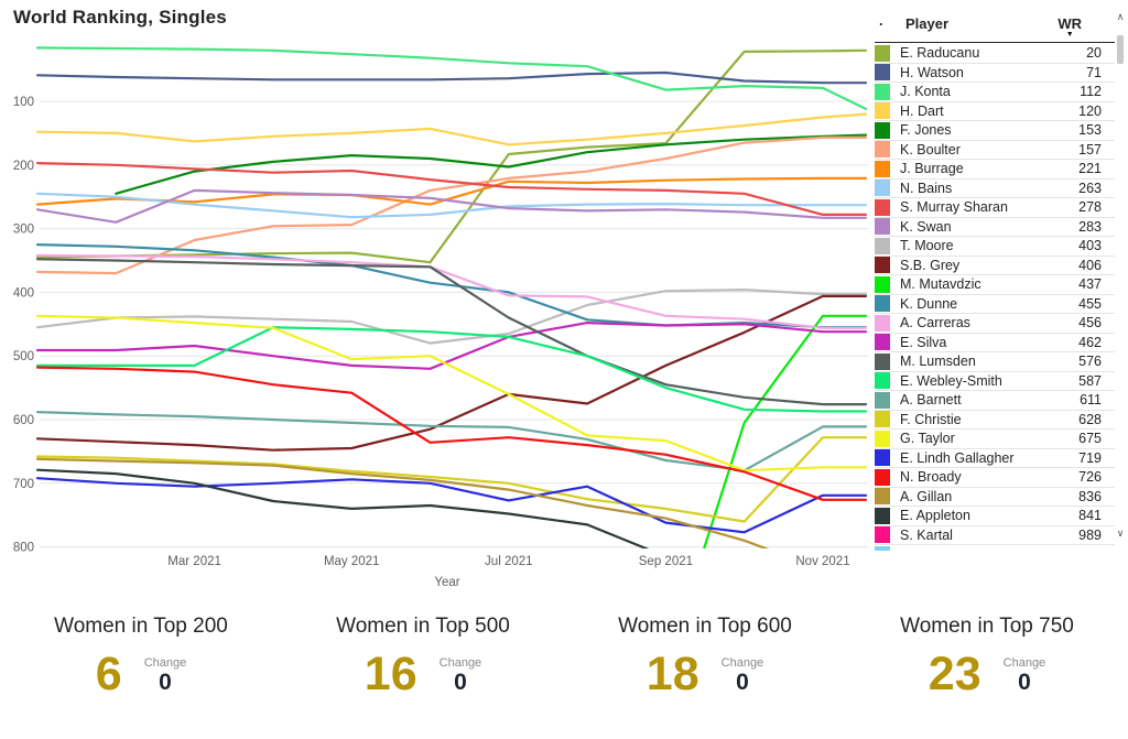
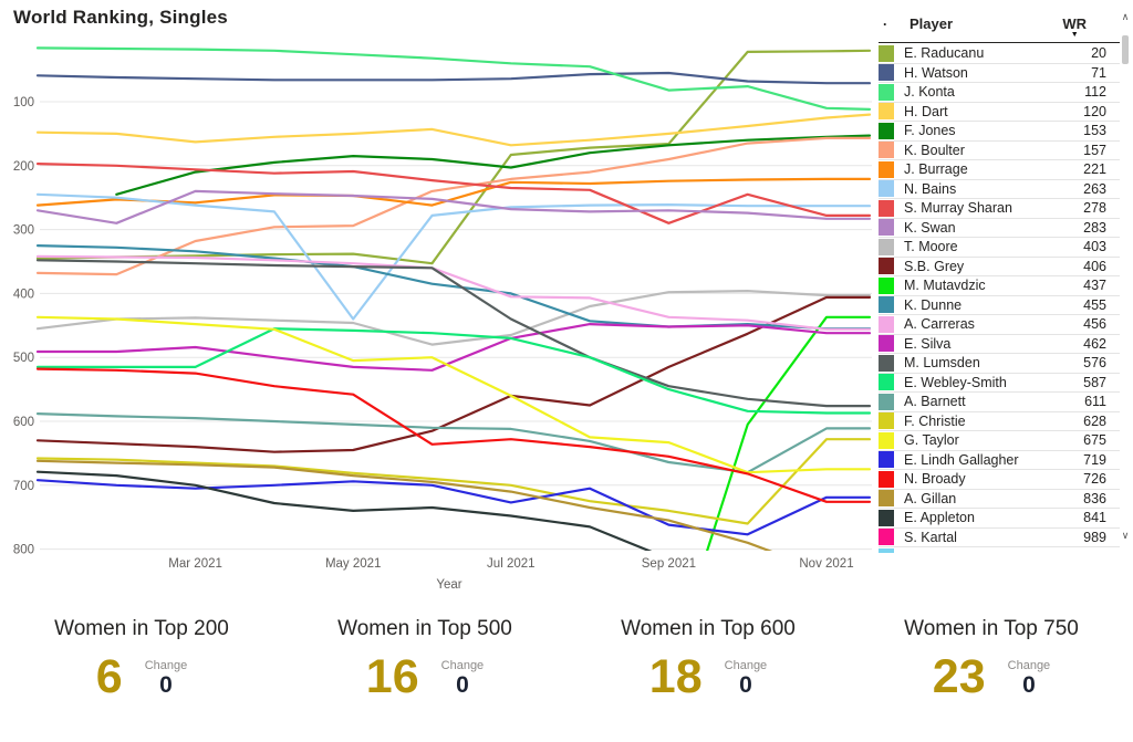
N. Bains/May 2021: 280 -> 440
S. Murray Sharan/Sep 2021: 240 -> 290
J. Konta/Nov 2021: 80 -> 110
